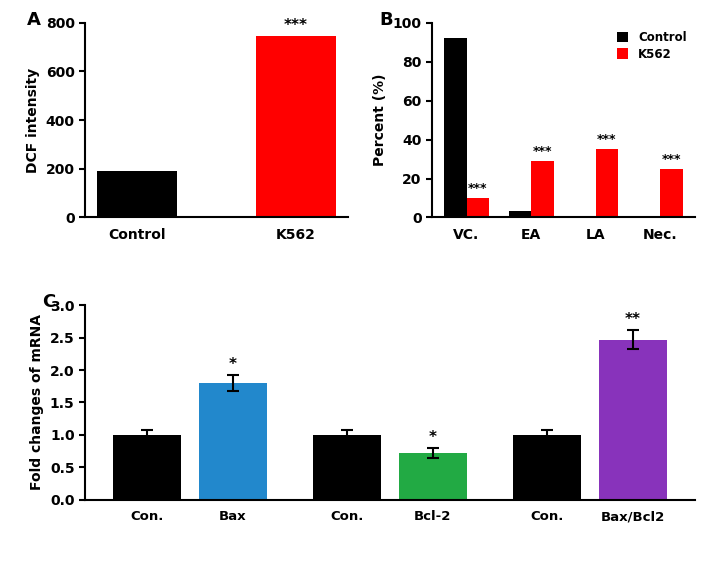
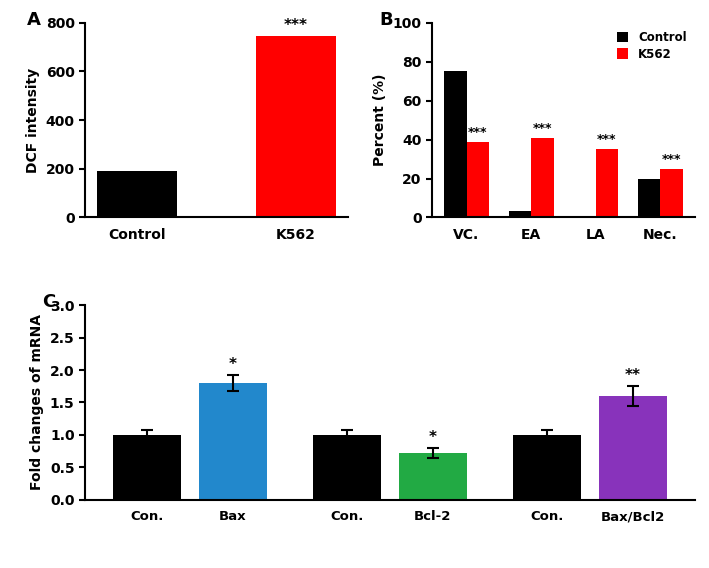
Control/VC.: 92 -> 75
K562/VC.: 10 -> 39
K562/EA: 29 -> 41
Control/Nec.: 0 -> 20
Bax/Bcl2: 2.47 -> 1.60
